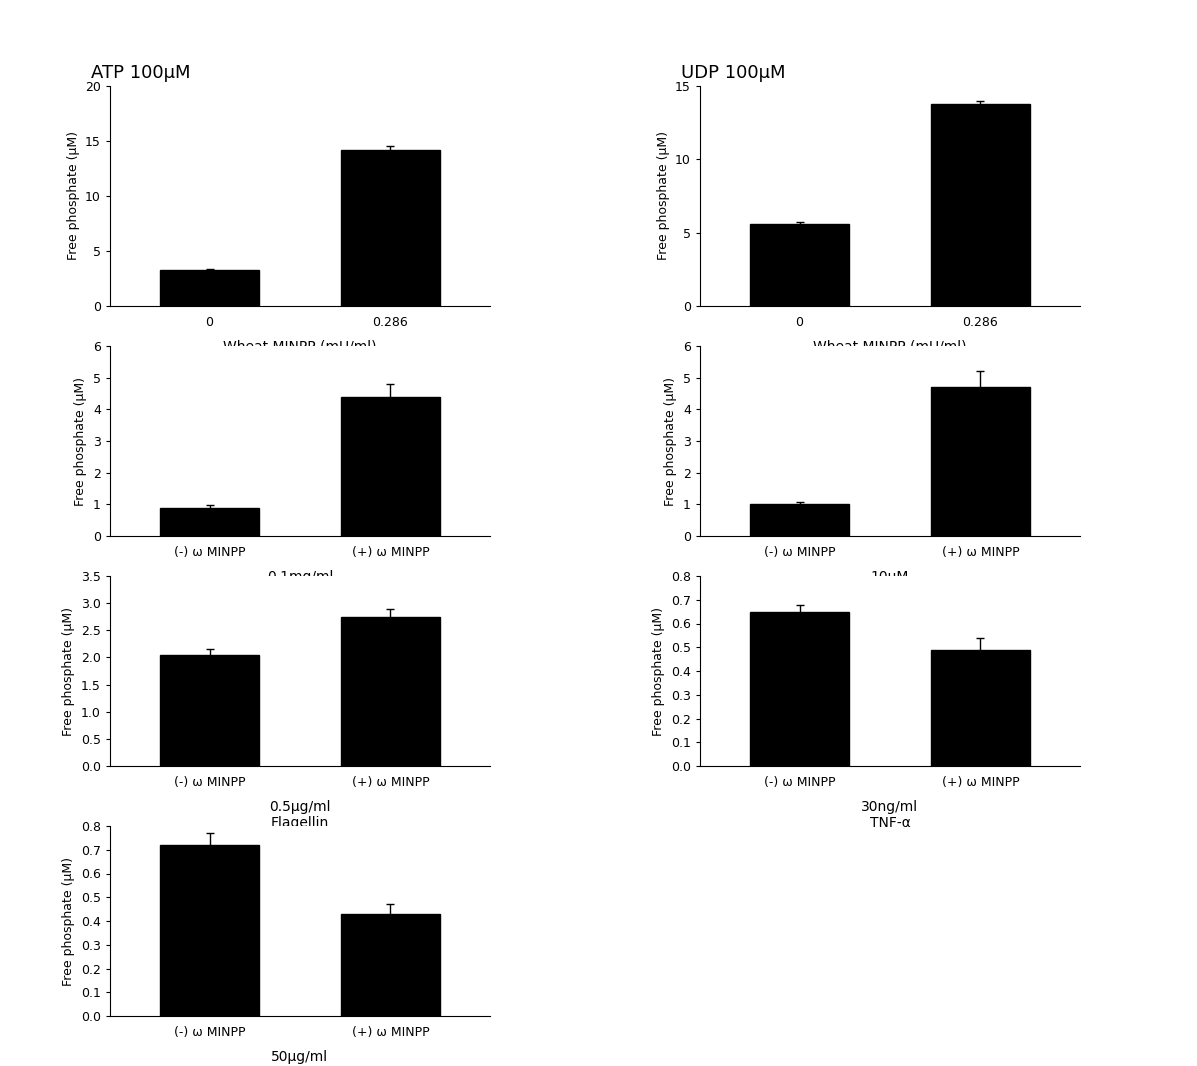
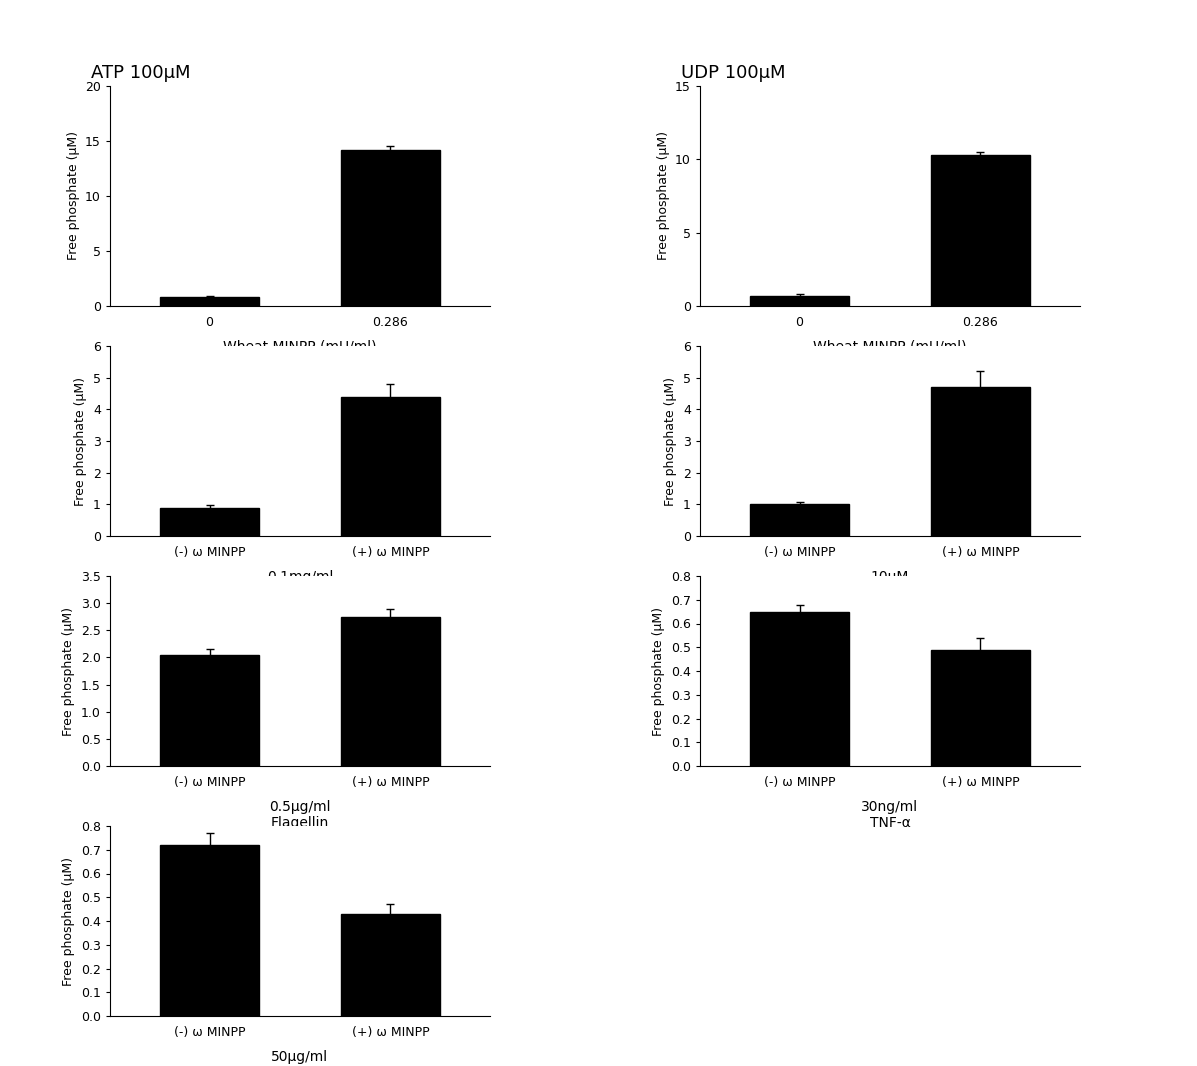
ATP 100μM/0: 3.3 -> 0.8
UDP 100μM/0: 5.6 -> 0.7
UDP 100μM/0.286: 13.8 -> 10.3
